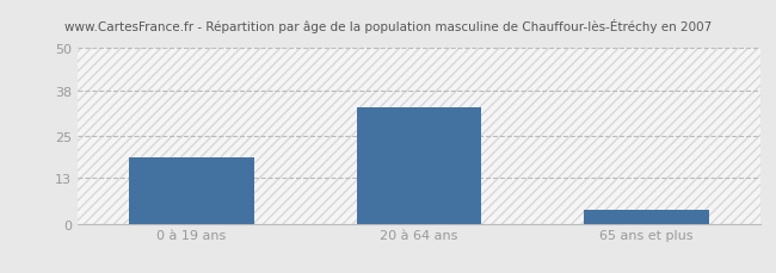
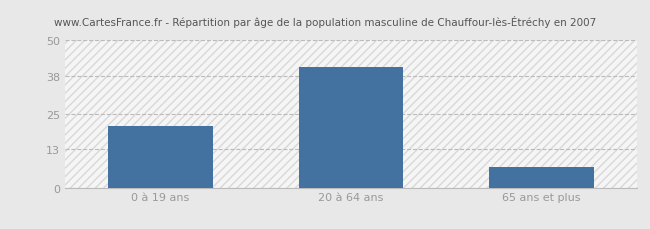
0 à 19 ans: 19 -> 21
20 à 64 ans: 33 -> 41
65 ans et plus: 4 -> 7
